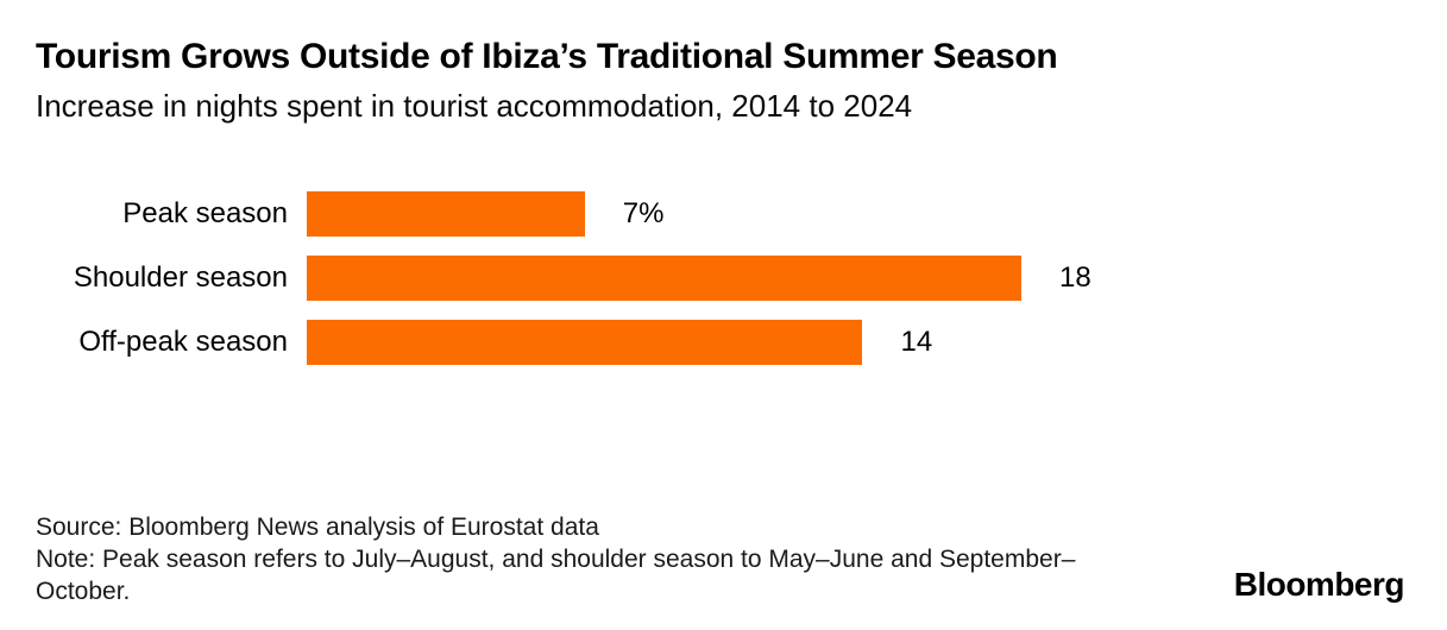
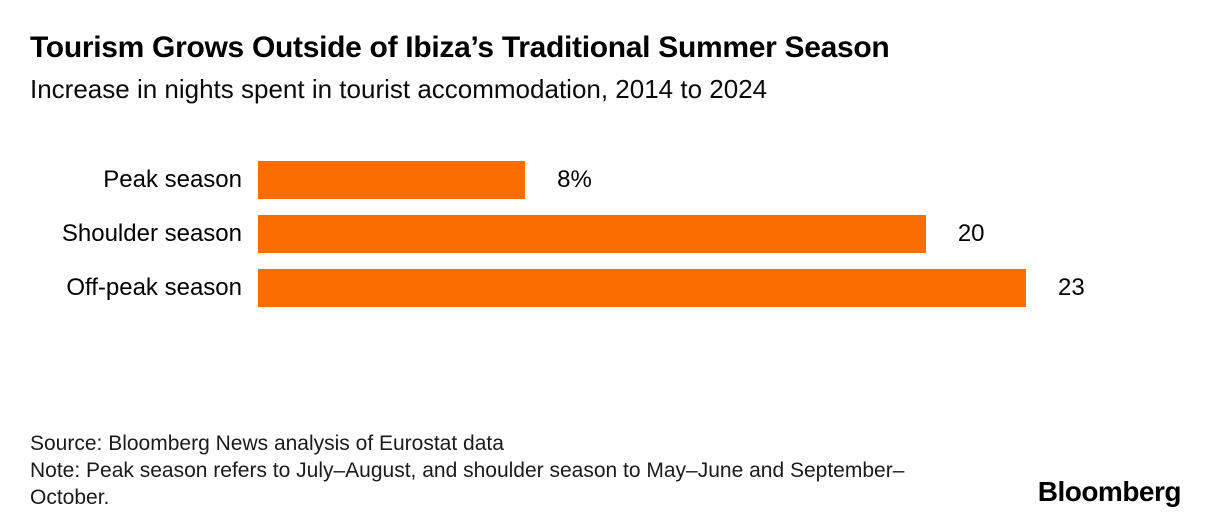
Peak season: 7% -> 8%
Shoulder season: 18 -> 20
Off-peak season: 14 -> 23
